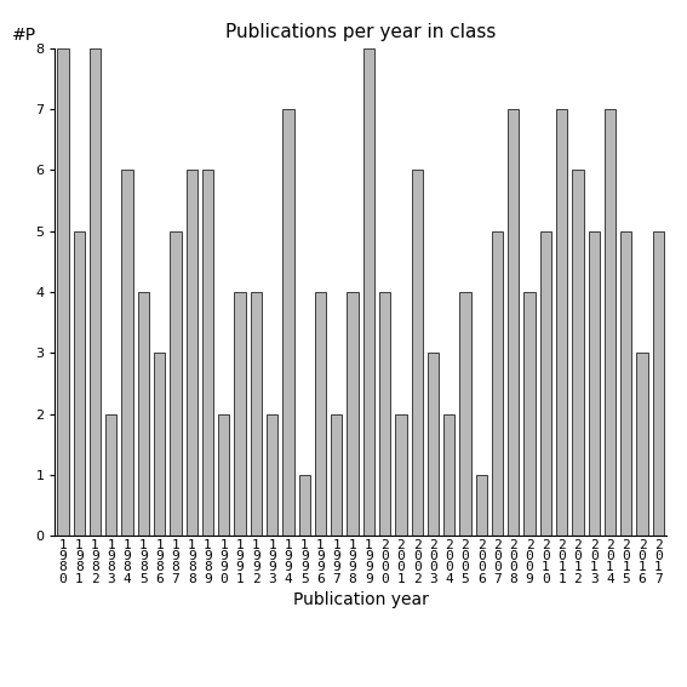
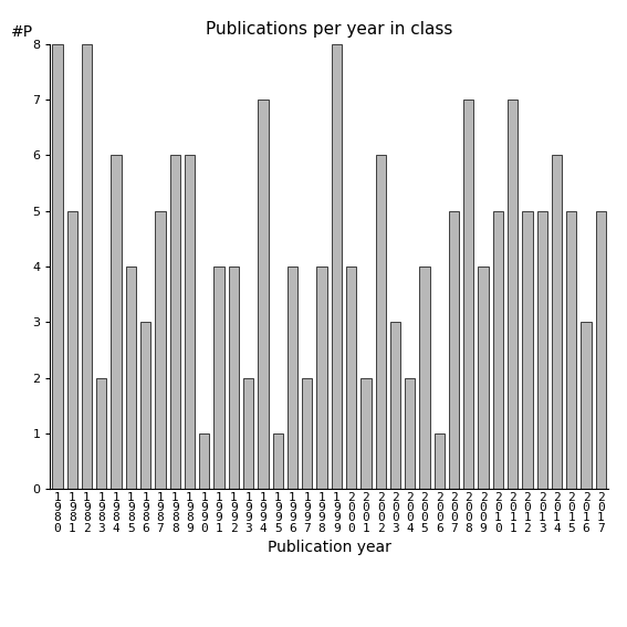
1 9 9 0: 2 -> 1
2 0 1 2: 6 -> 5
2 0 1 4: 7 -> 6
